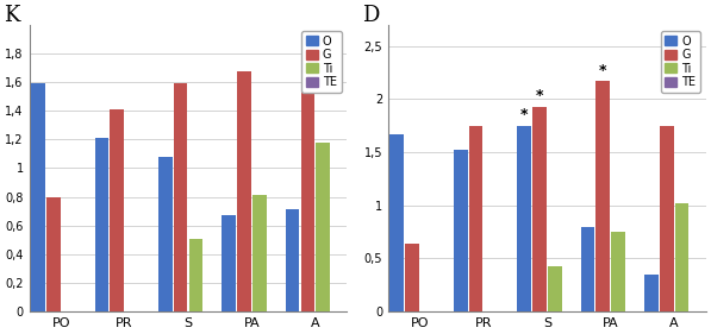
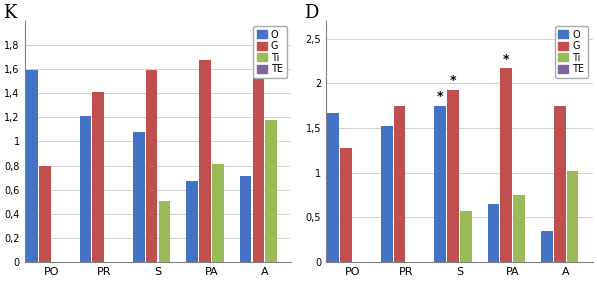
D/G/PO: 0,64 -> 1,28
D/Ti̇/S: 0,42 -> 0,57
D/O/PA: 0,80 -> 0,65
